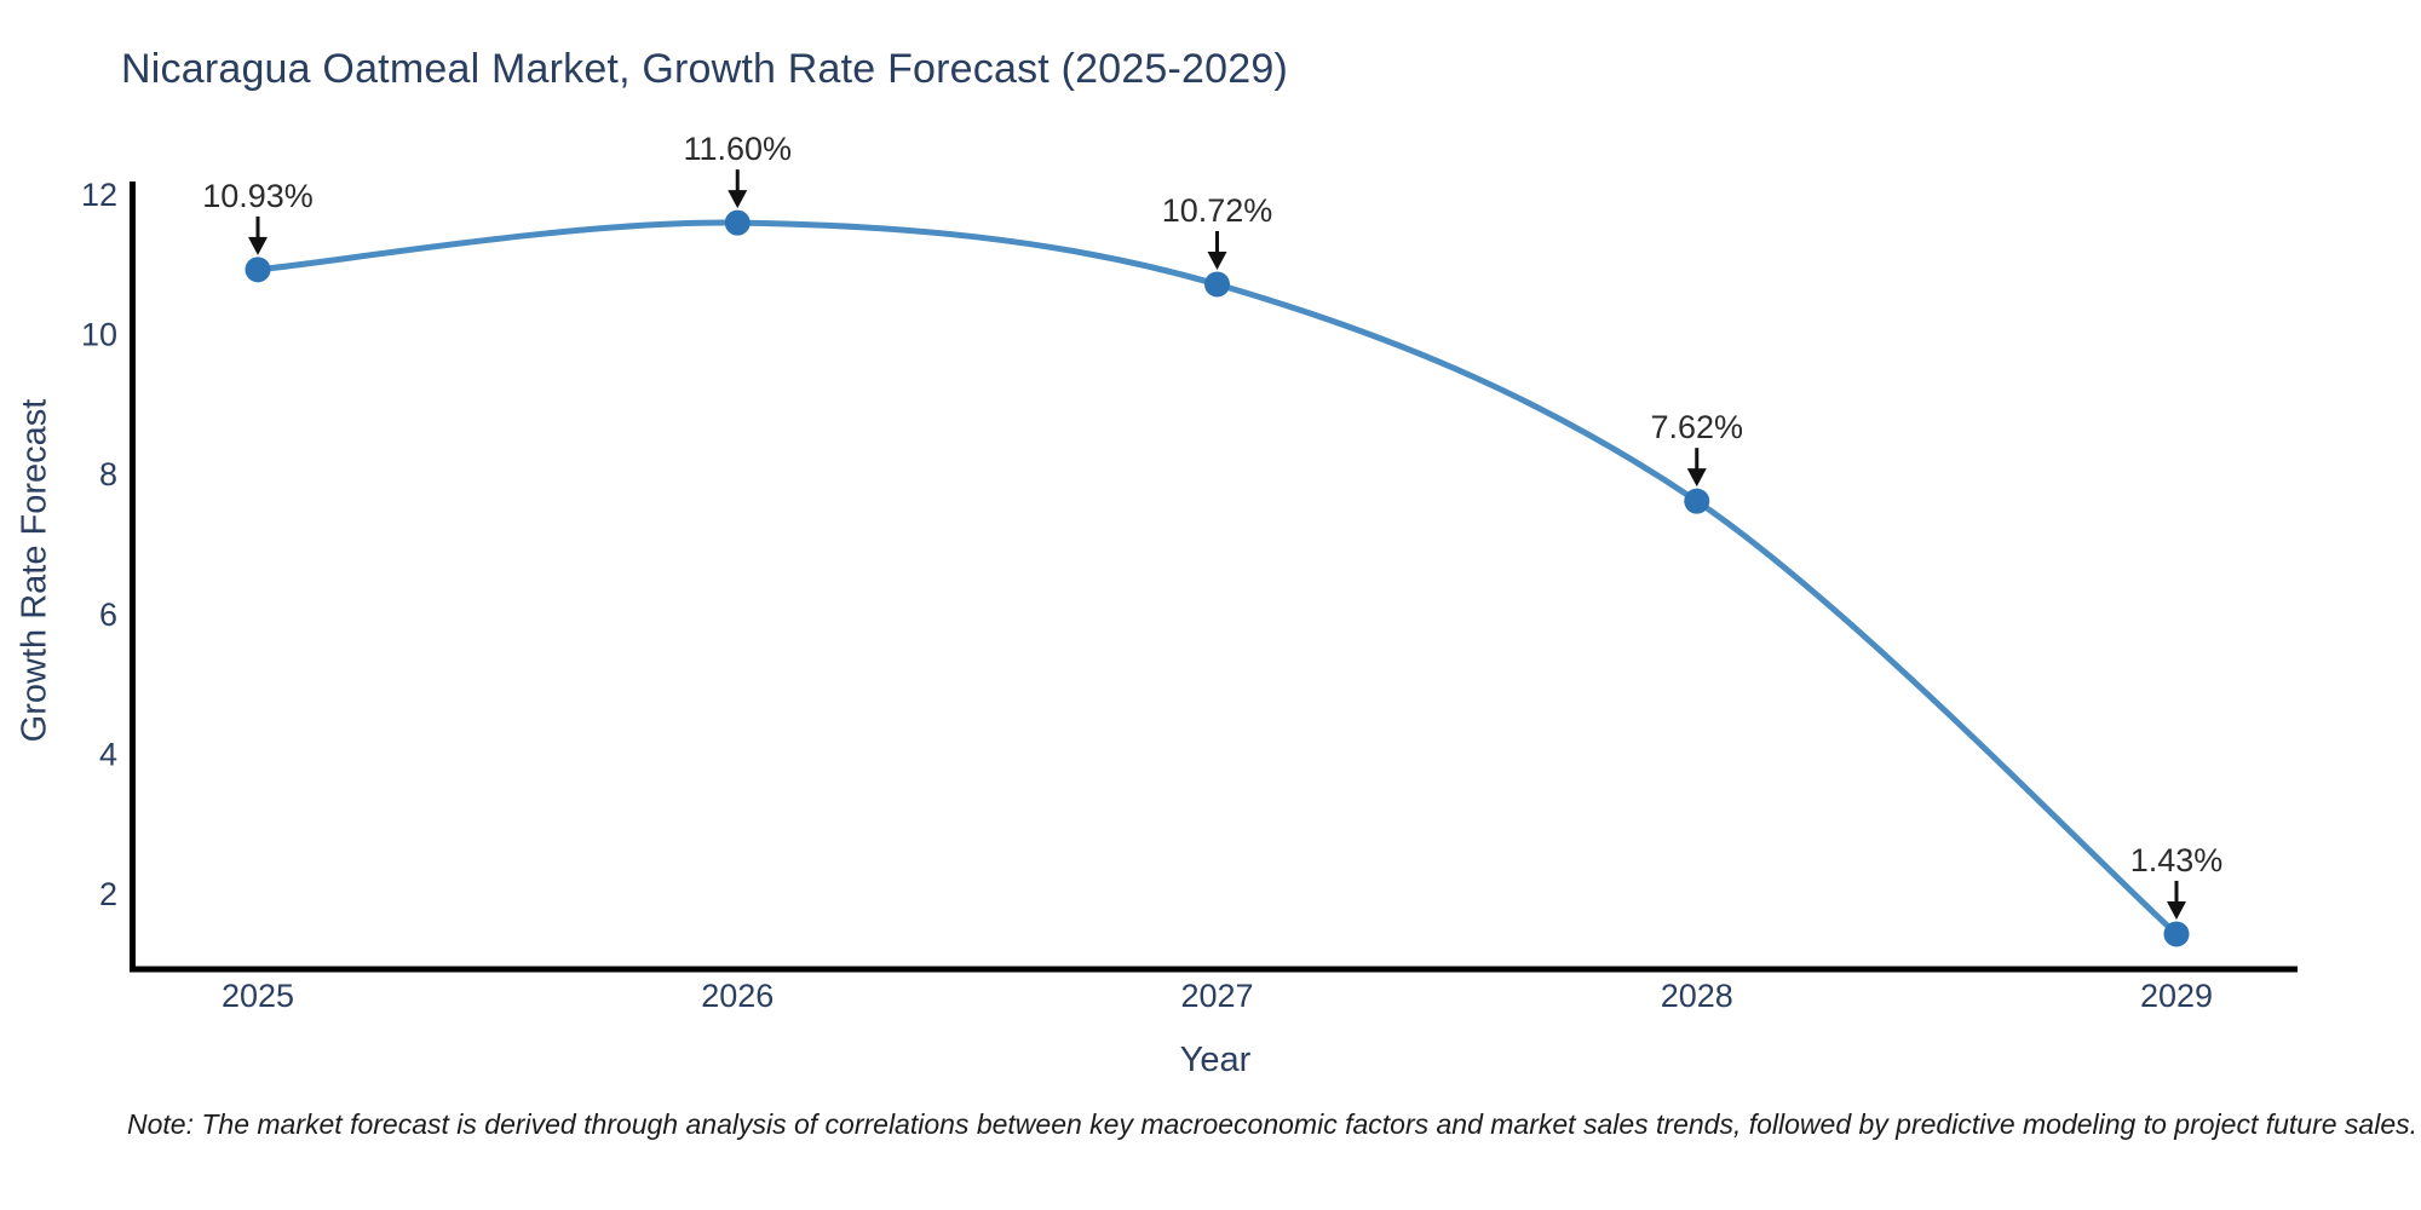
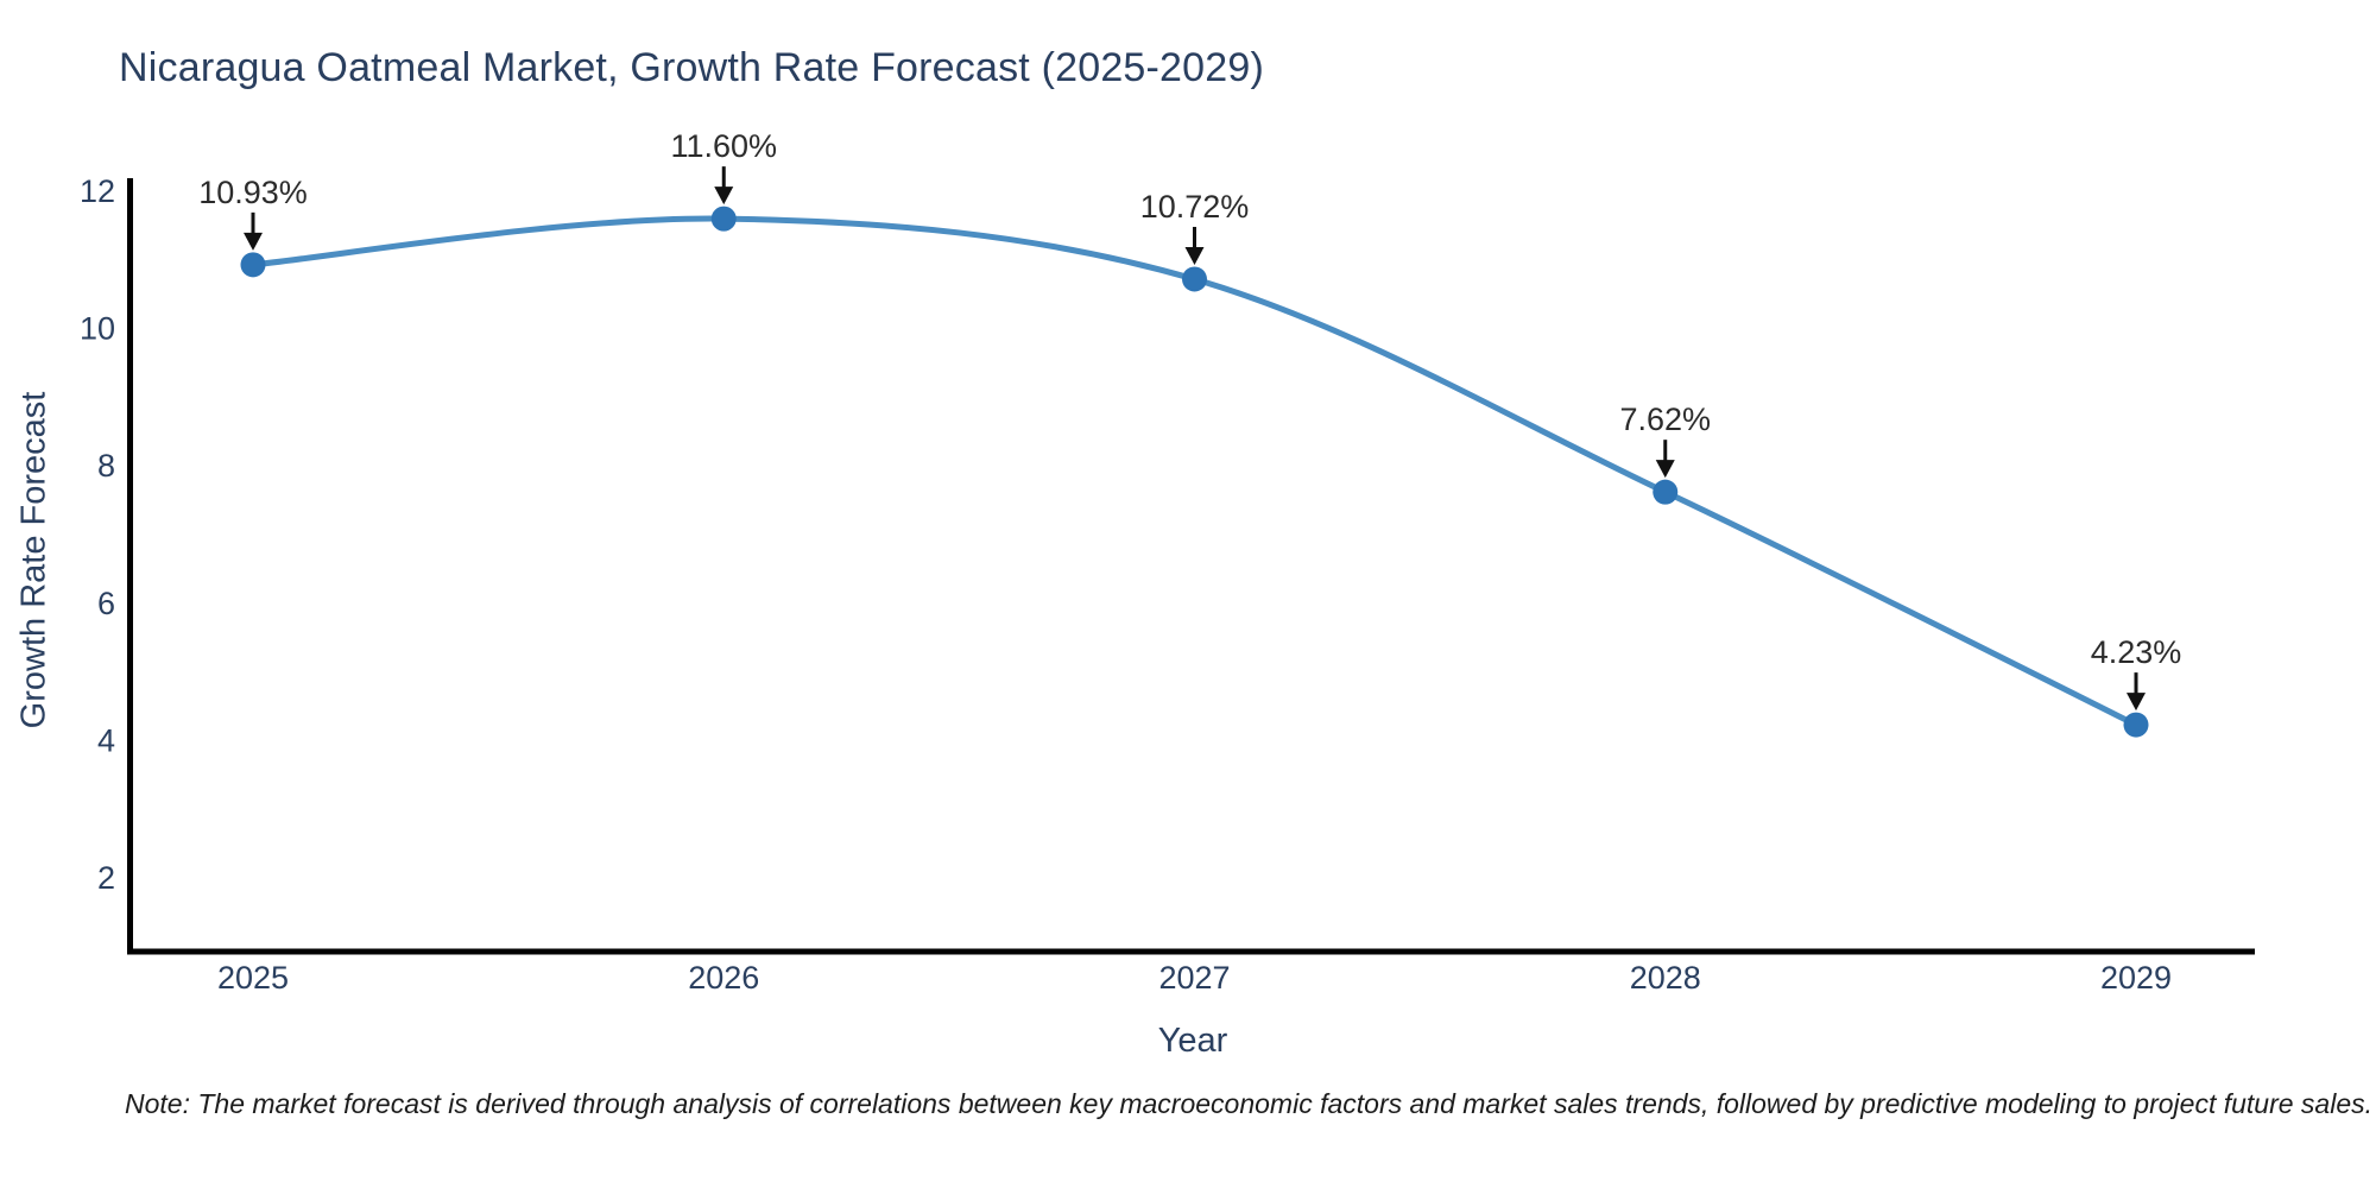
2029: 1.43% -> 4.23%
